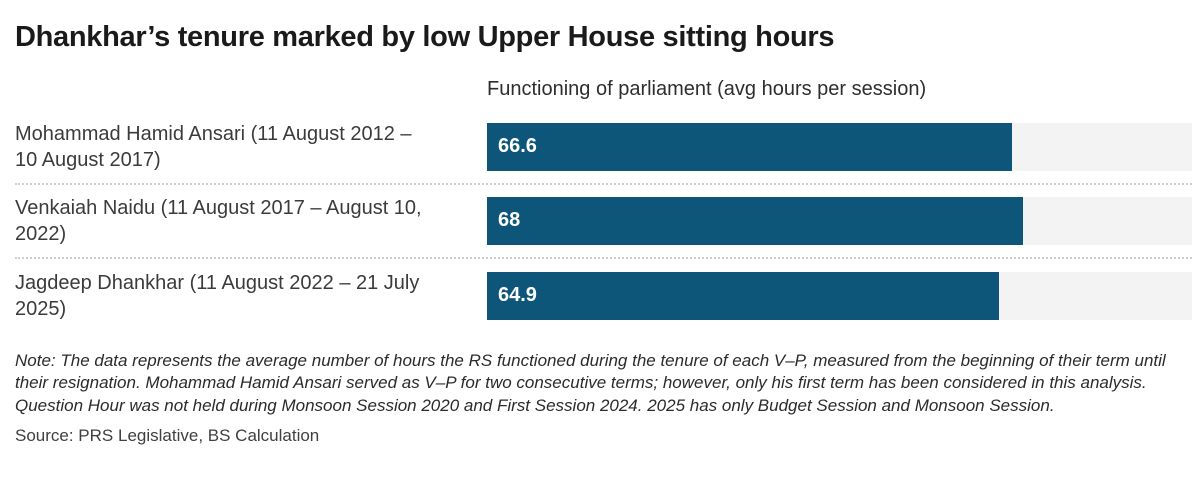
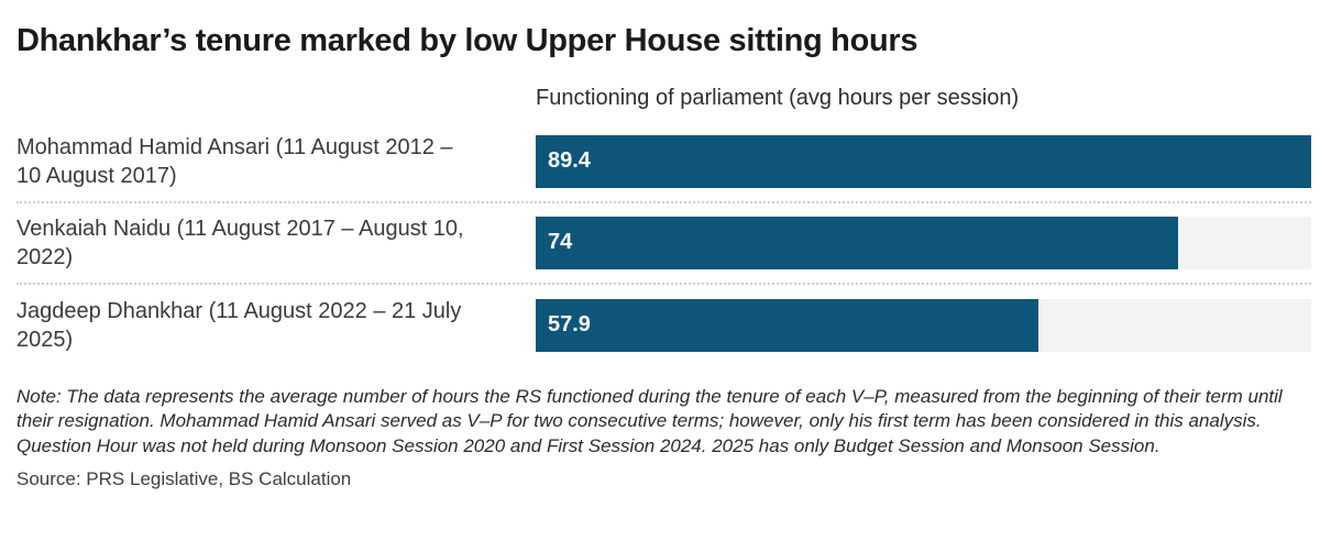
Mohammad Hamid Ansari (11 August 2012 – 10 August 2017): 66.6 -> 89.4
Venkaiah Naidu (11 August 2017 – August 10, 2022): 68 -> 74
Jagdeep Dhankhar (11 August 2022 – 21 July 2025): 64.9 -> 57.9
